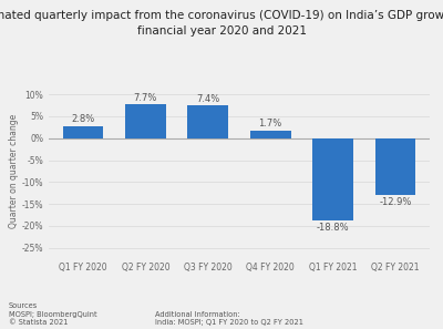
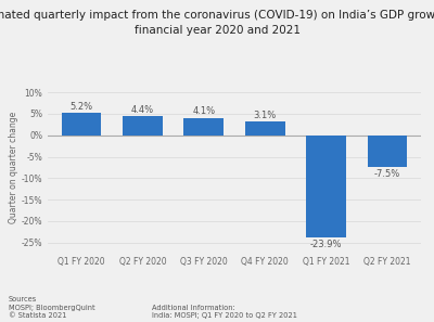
Q1 FY 2020: 2.8% -> 5.2%
Q2 FY 2020: 7.7% -> 4.4%
Q3 FY 2020: 7.4% -> 4.1%
Q4 FY 2020: 1.7% -> 3.1%
Q1 FY 2021: -18.8% -> -23.9%
Q2 FY 2021: -12.9% -> -7.5%
